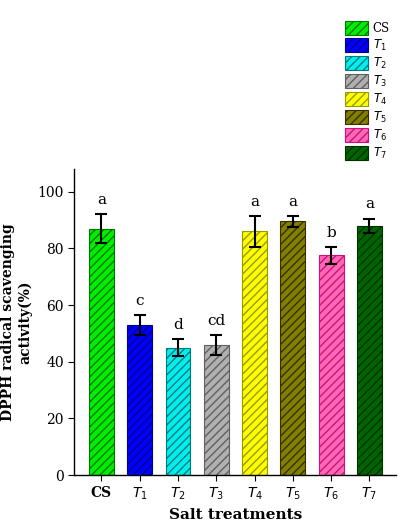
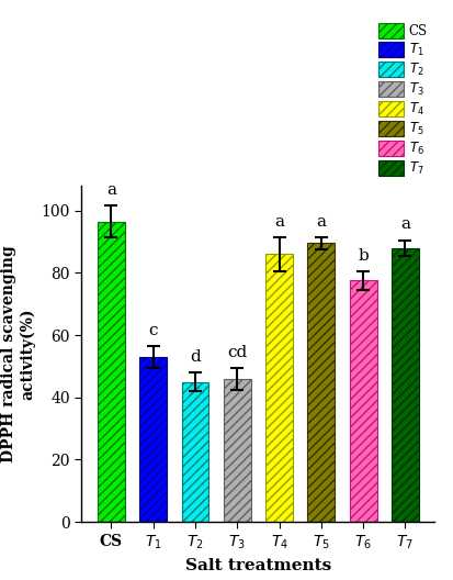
CS: 87.0 -> 96.5
